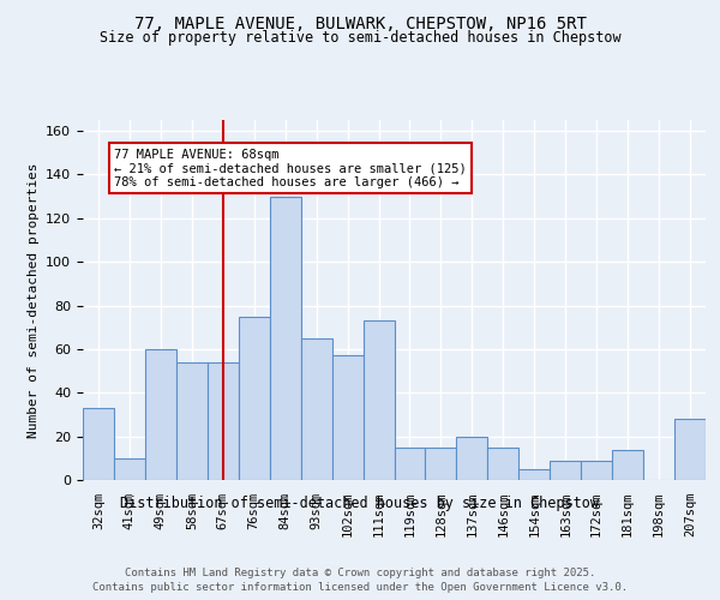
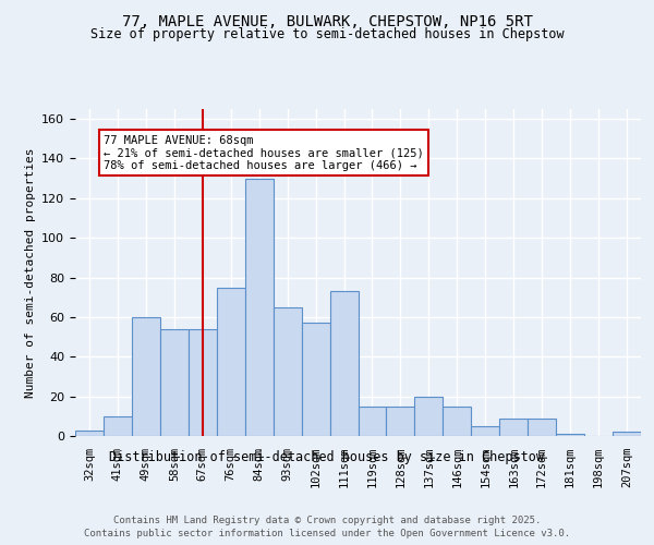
32sqm: 33 -> 3
181sqm: 14 -> 1
207sqm: 28 -> 2
